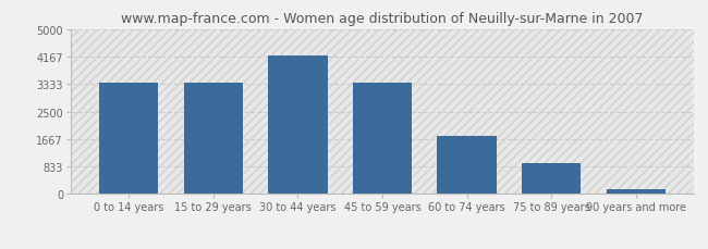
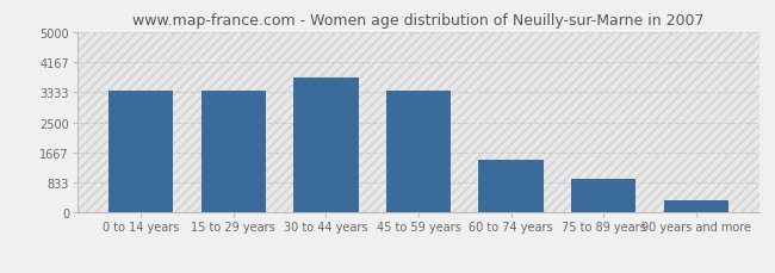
30 to 44 years: 4200 -> 3750
60 to 74 years: 1750 -> 1450
90 years and more: 130 -> 350
